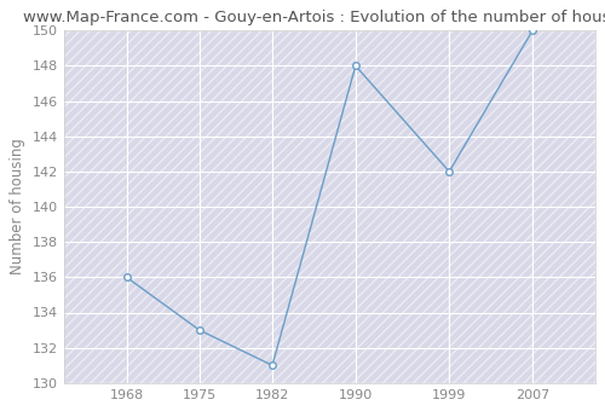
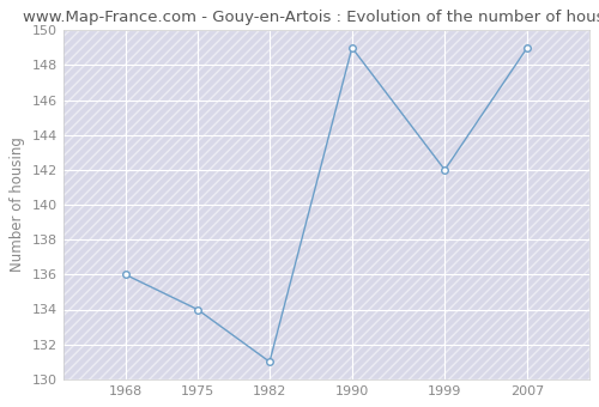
1975: 133 -> 134
1990: 148 -> 149
2007: 150 -> 149
